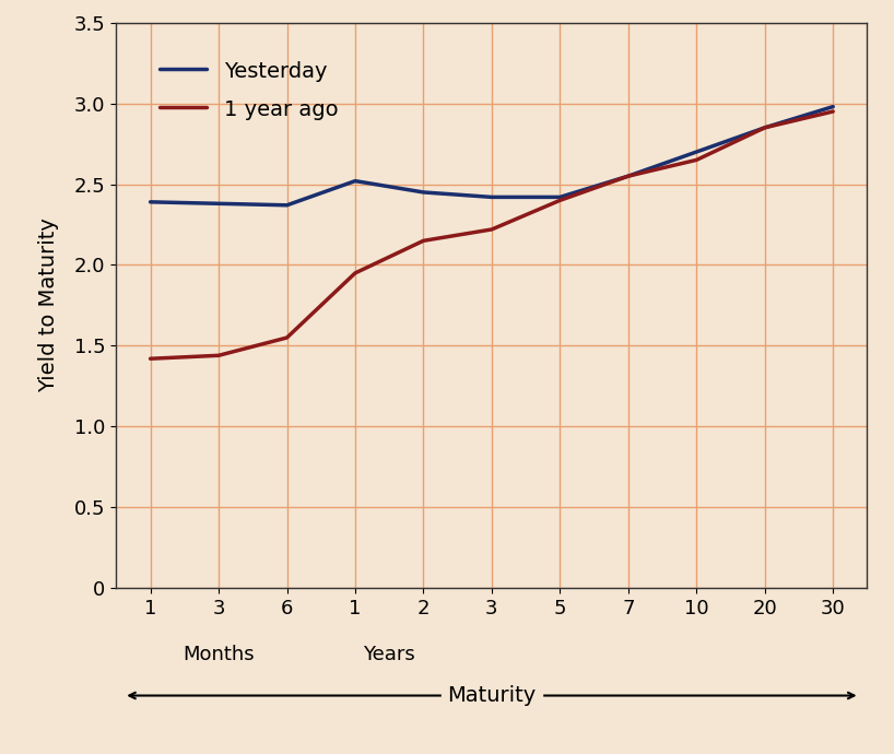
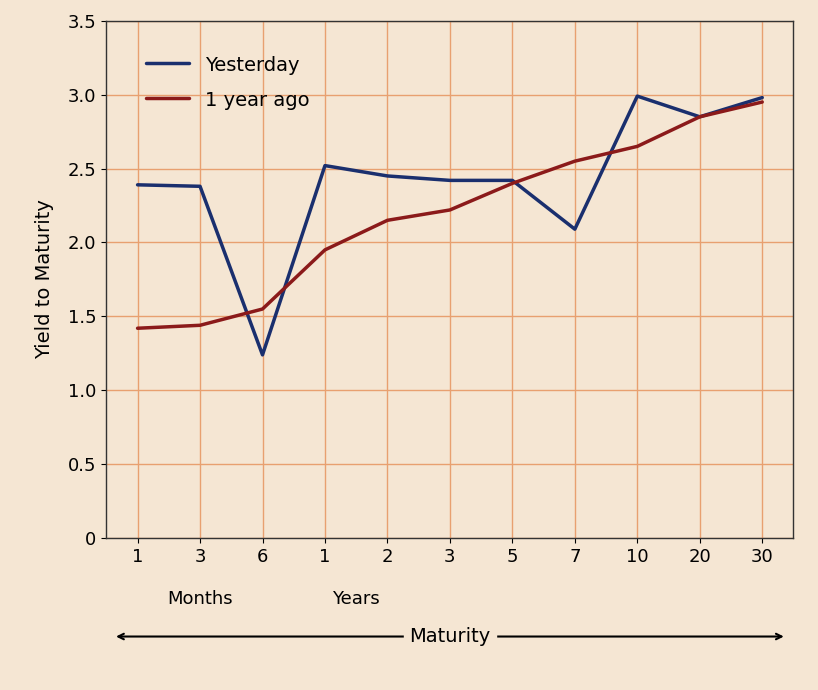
Yesterday/6: 2.37 -> 1.24
Yesterday/7: 2.55 -> 2.09
Yesterday/10: 2.70 -> 2.99
